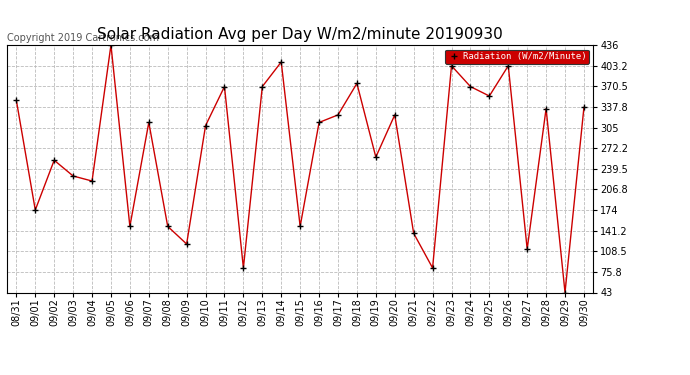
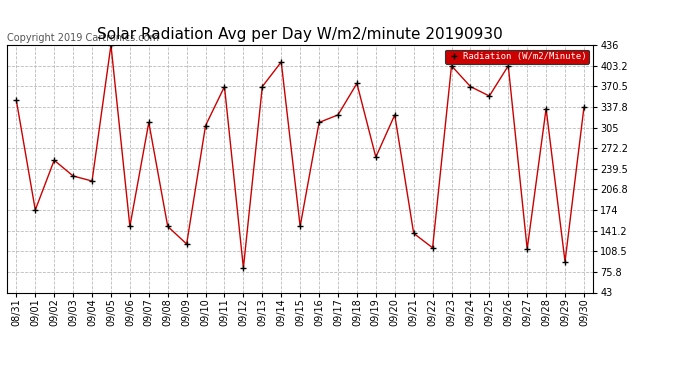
09/22: 82 -> 114
09/29: 43 -> 92
